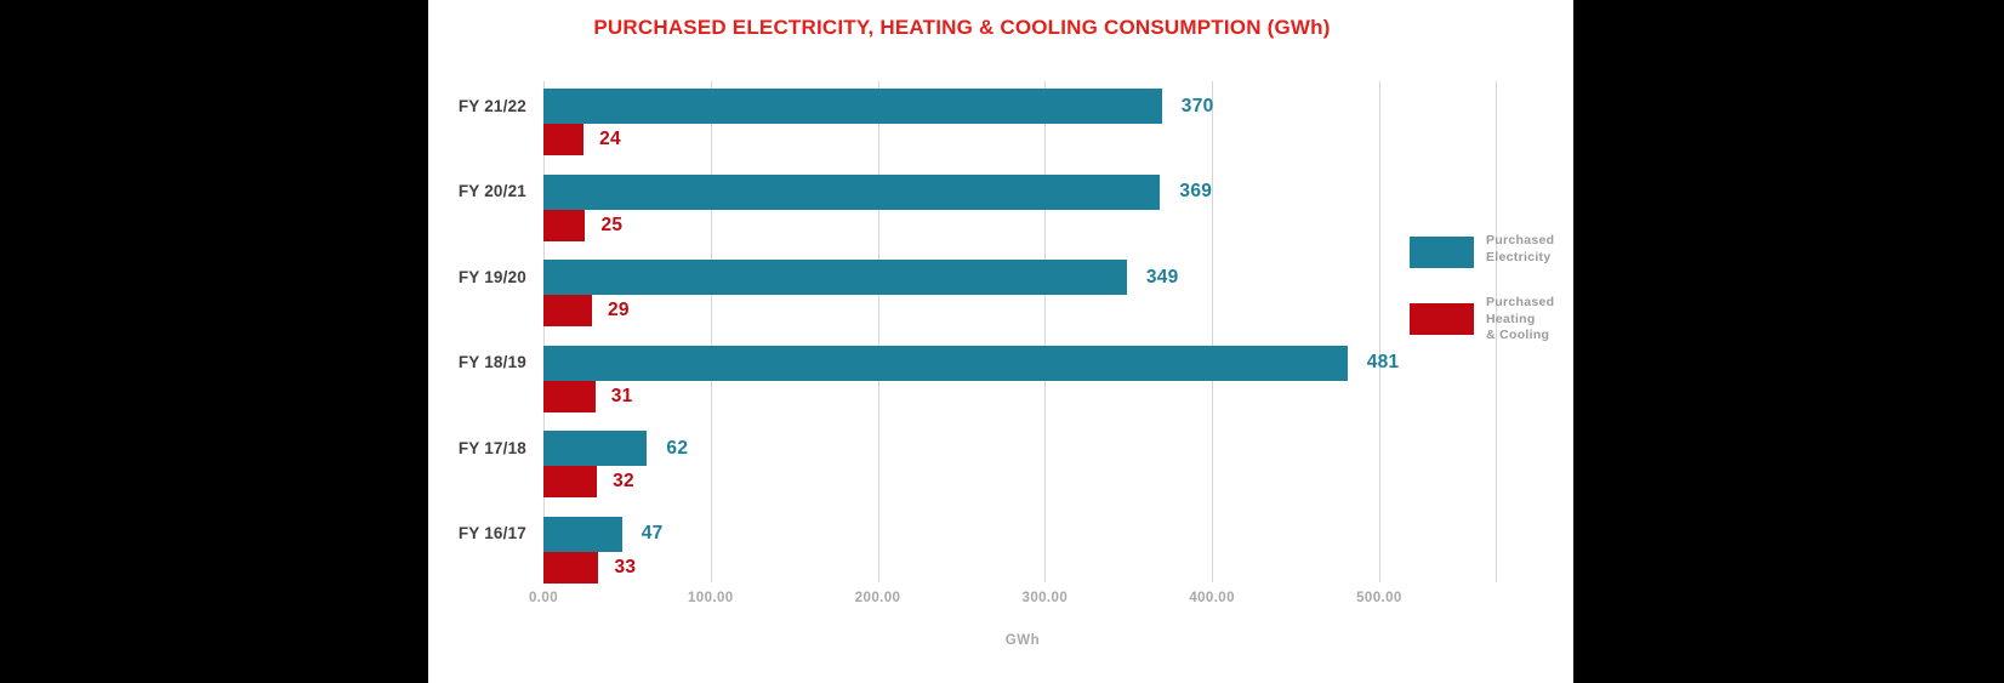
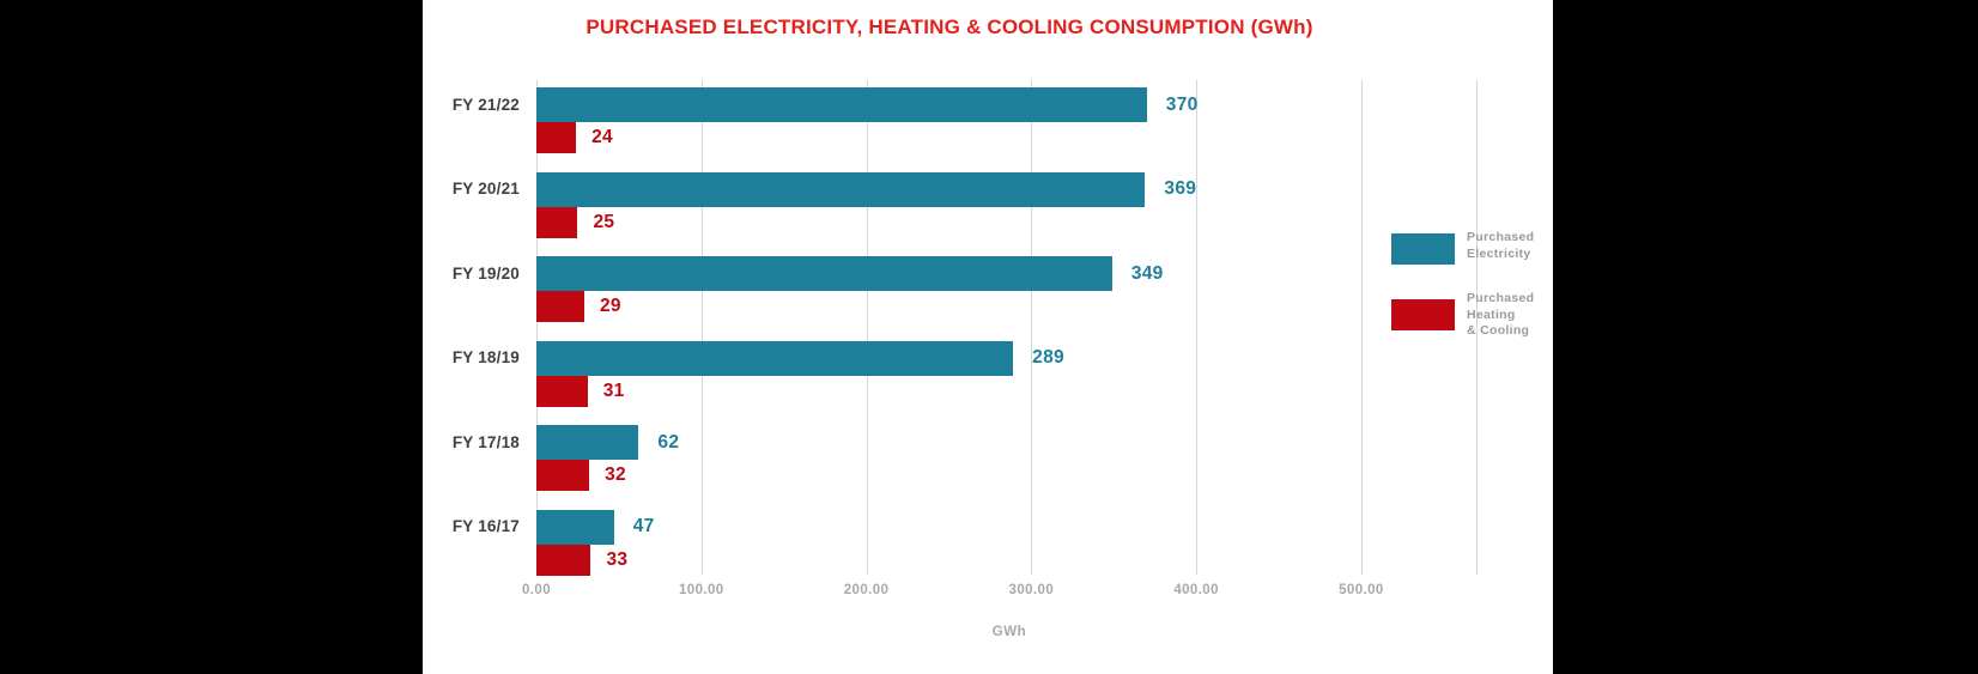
Purchased Electricity/FY 18/19: 481 -> 289
